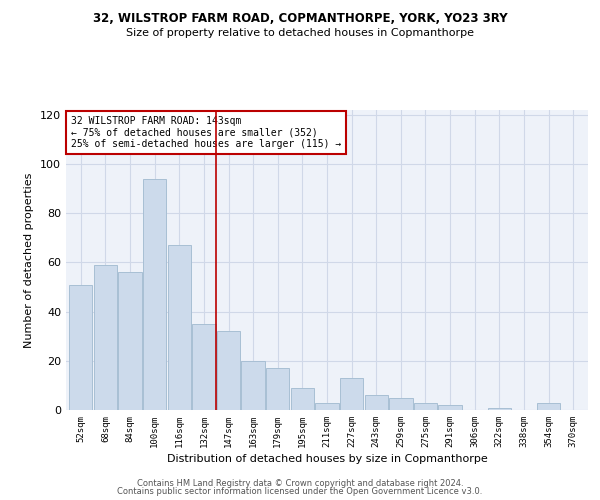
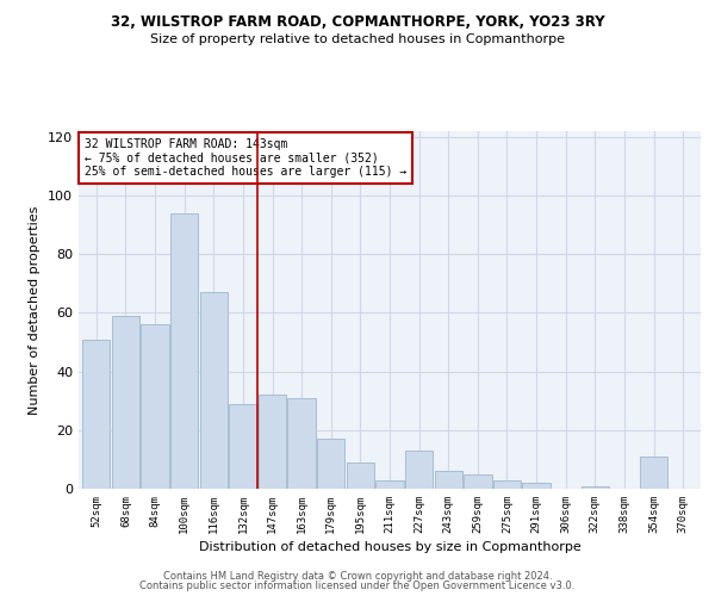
132sqm: 35 -> 29
163sqm: 20 -> 31
354sqm: 3 -> 11
